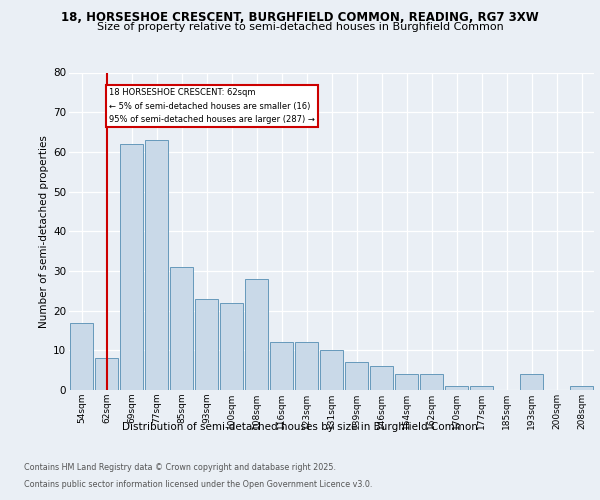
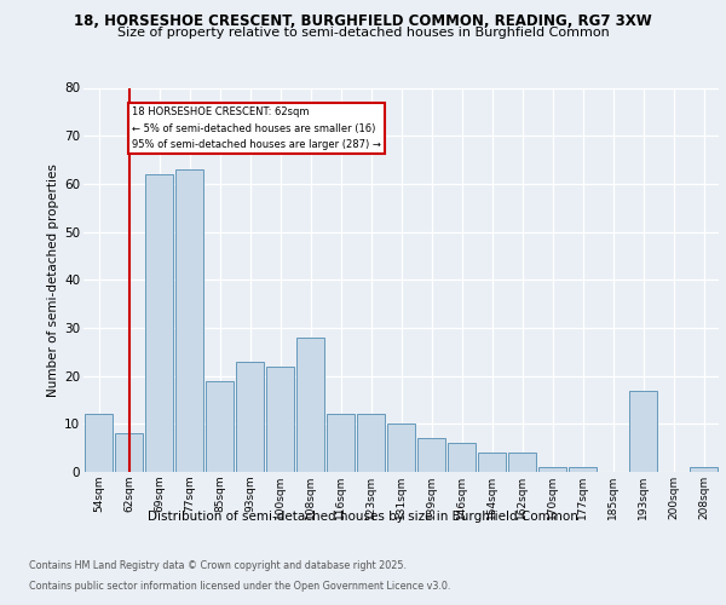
54sqm: 17 -> 12
85sqm: 31 -> 19
193sqm: 4 -> 17
